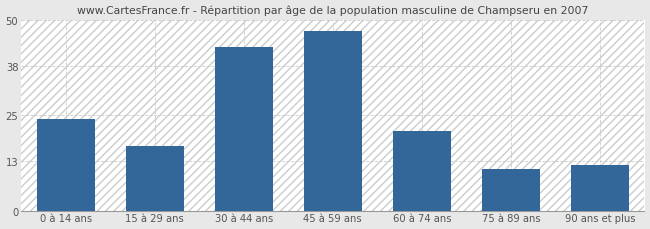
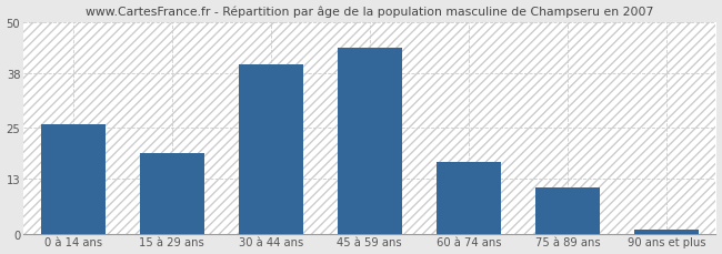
0 à 14 ans: 24 -> 26
15 à 29 ans: 17 -> 19
30 à 44 ans: 43 -> 40
45 à 59 ans: 47 -> 44
60 à 74 ans: 21 -> 17
90 ans et plus: 12 -> 1
